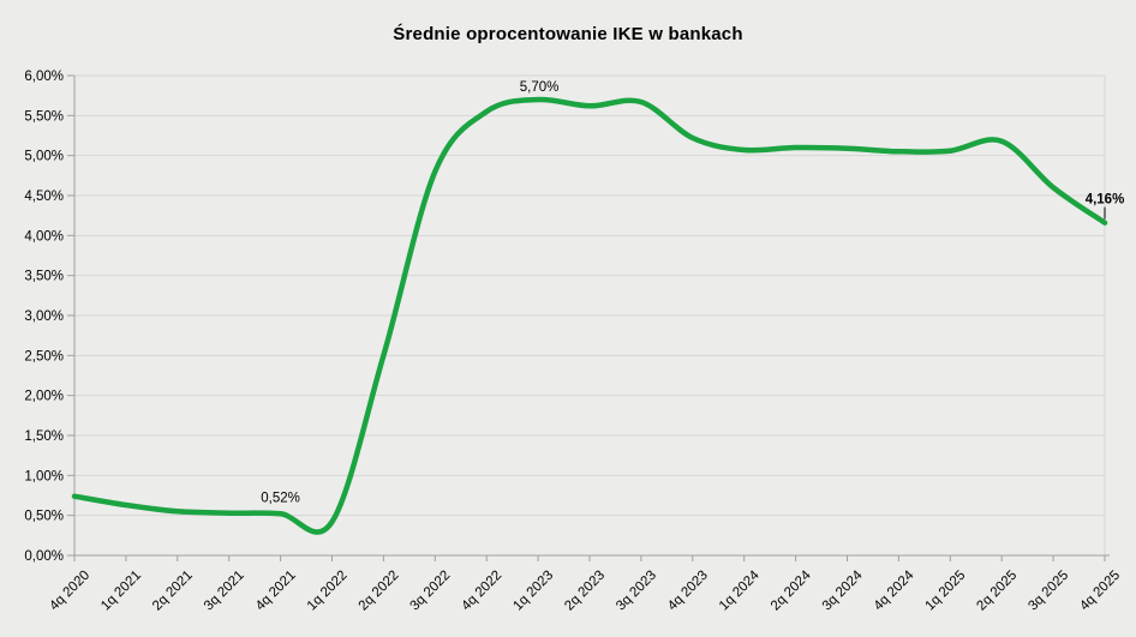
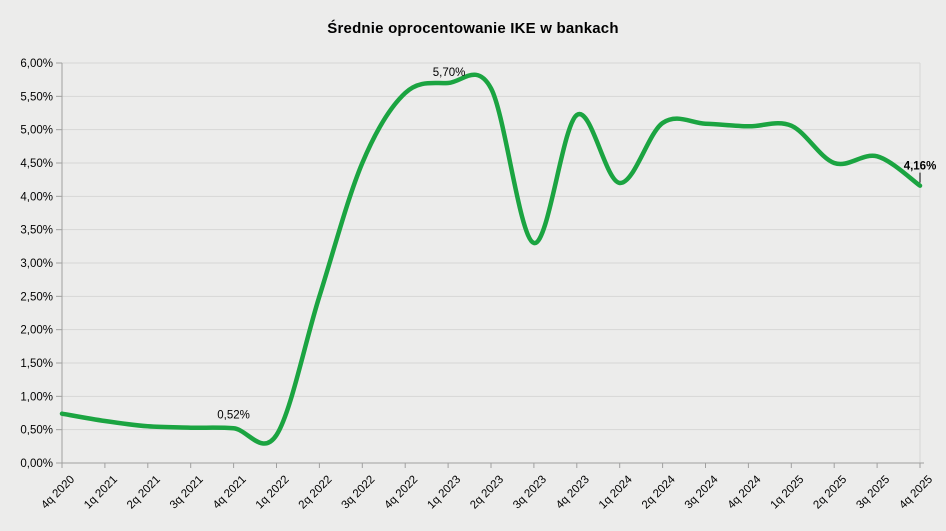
3q 2022: 4,8% -> 4,5%
3q 2023: 5,7% -> 3,3%
1q 2024: 5,1% -> 4,2%
2q 2025: 5,2% -> 4,5%
